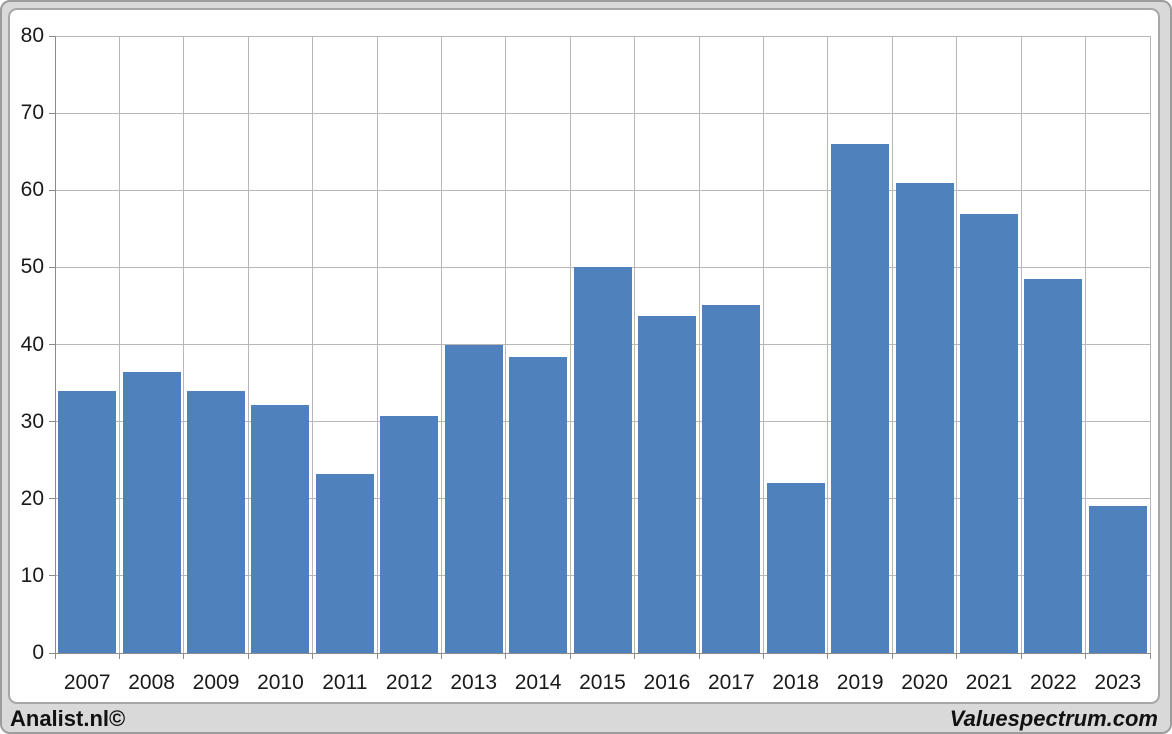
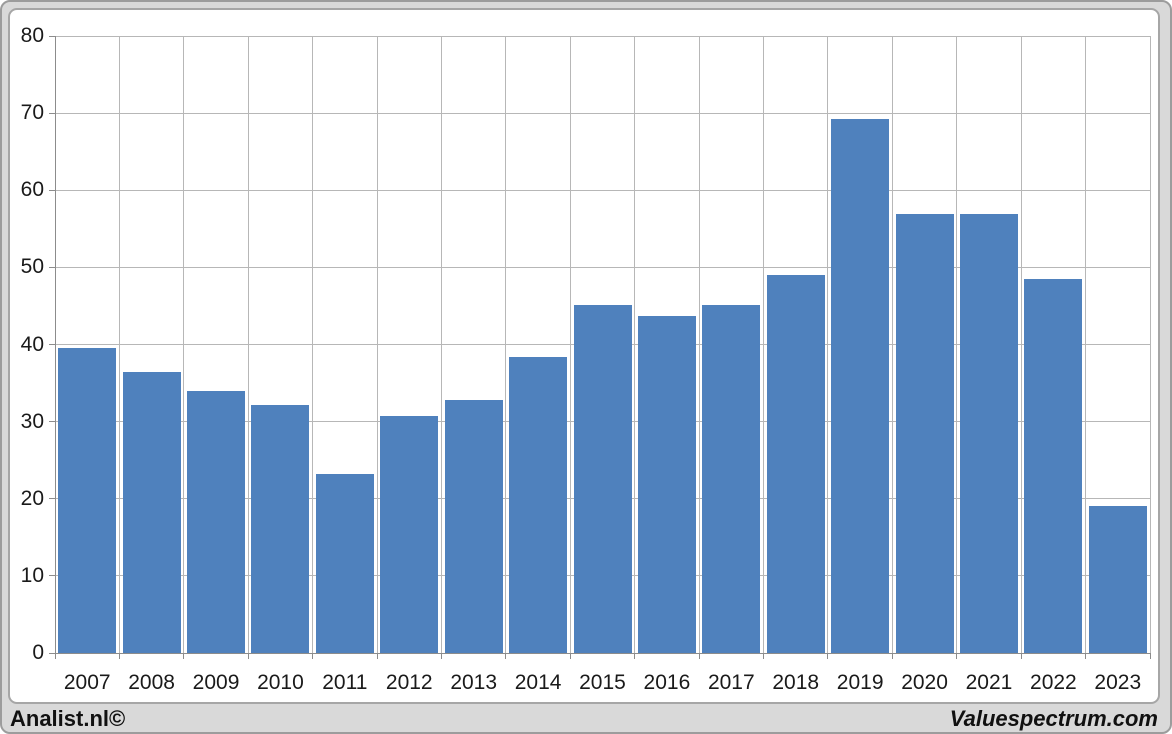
2007: 34 -> 40
2013: 40 -> 33
2015: 50 -> 45
2018: 22 -> 49
2019: 66 -> 69
2020: 61 -> 57
